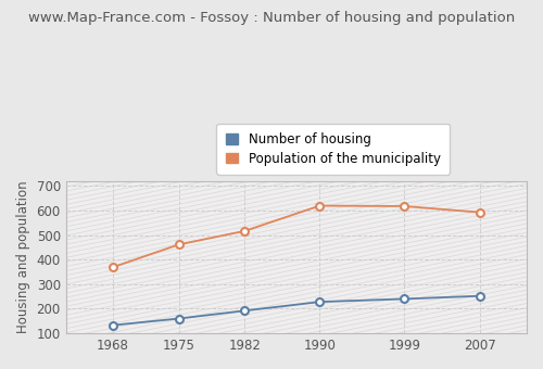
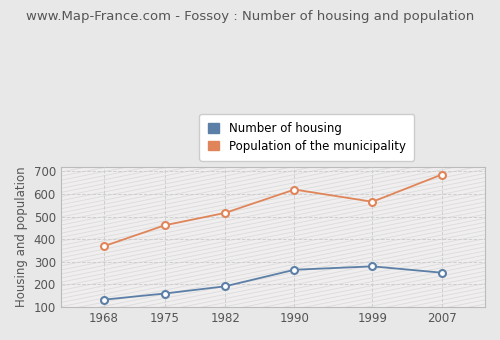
Number of housing/1990: 228 -> 265
Number of housing/1999: 240 -> 280
Population of the municipality/1999: 617 -> 565
Population of the municipality/2007: 592 -> 685
